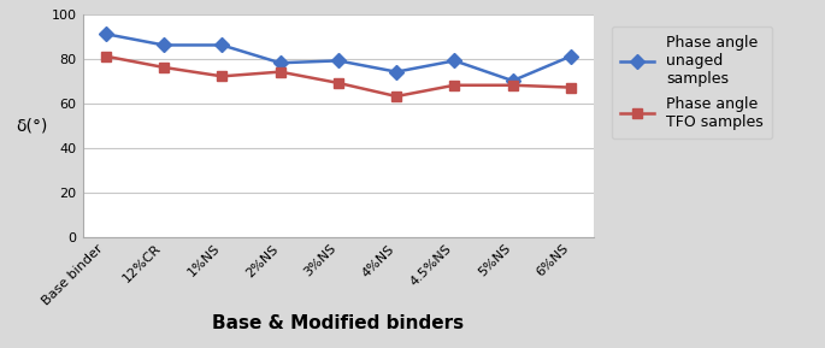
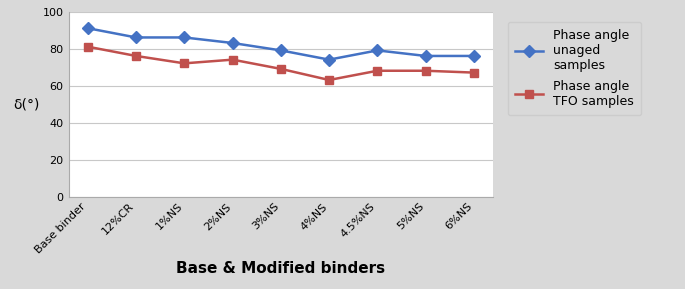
Phase angle unaged samples/2%NS: 78 -> 83
Phase angle unaged samples/5%NS: 70 -> 76
Phase angle unaged samples/6%NS: 81 -> 76
